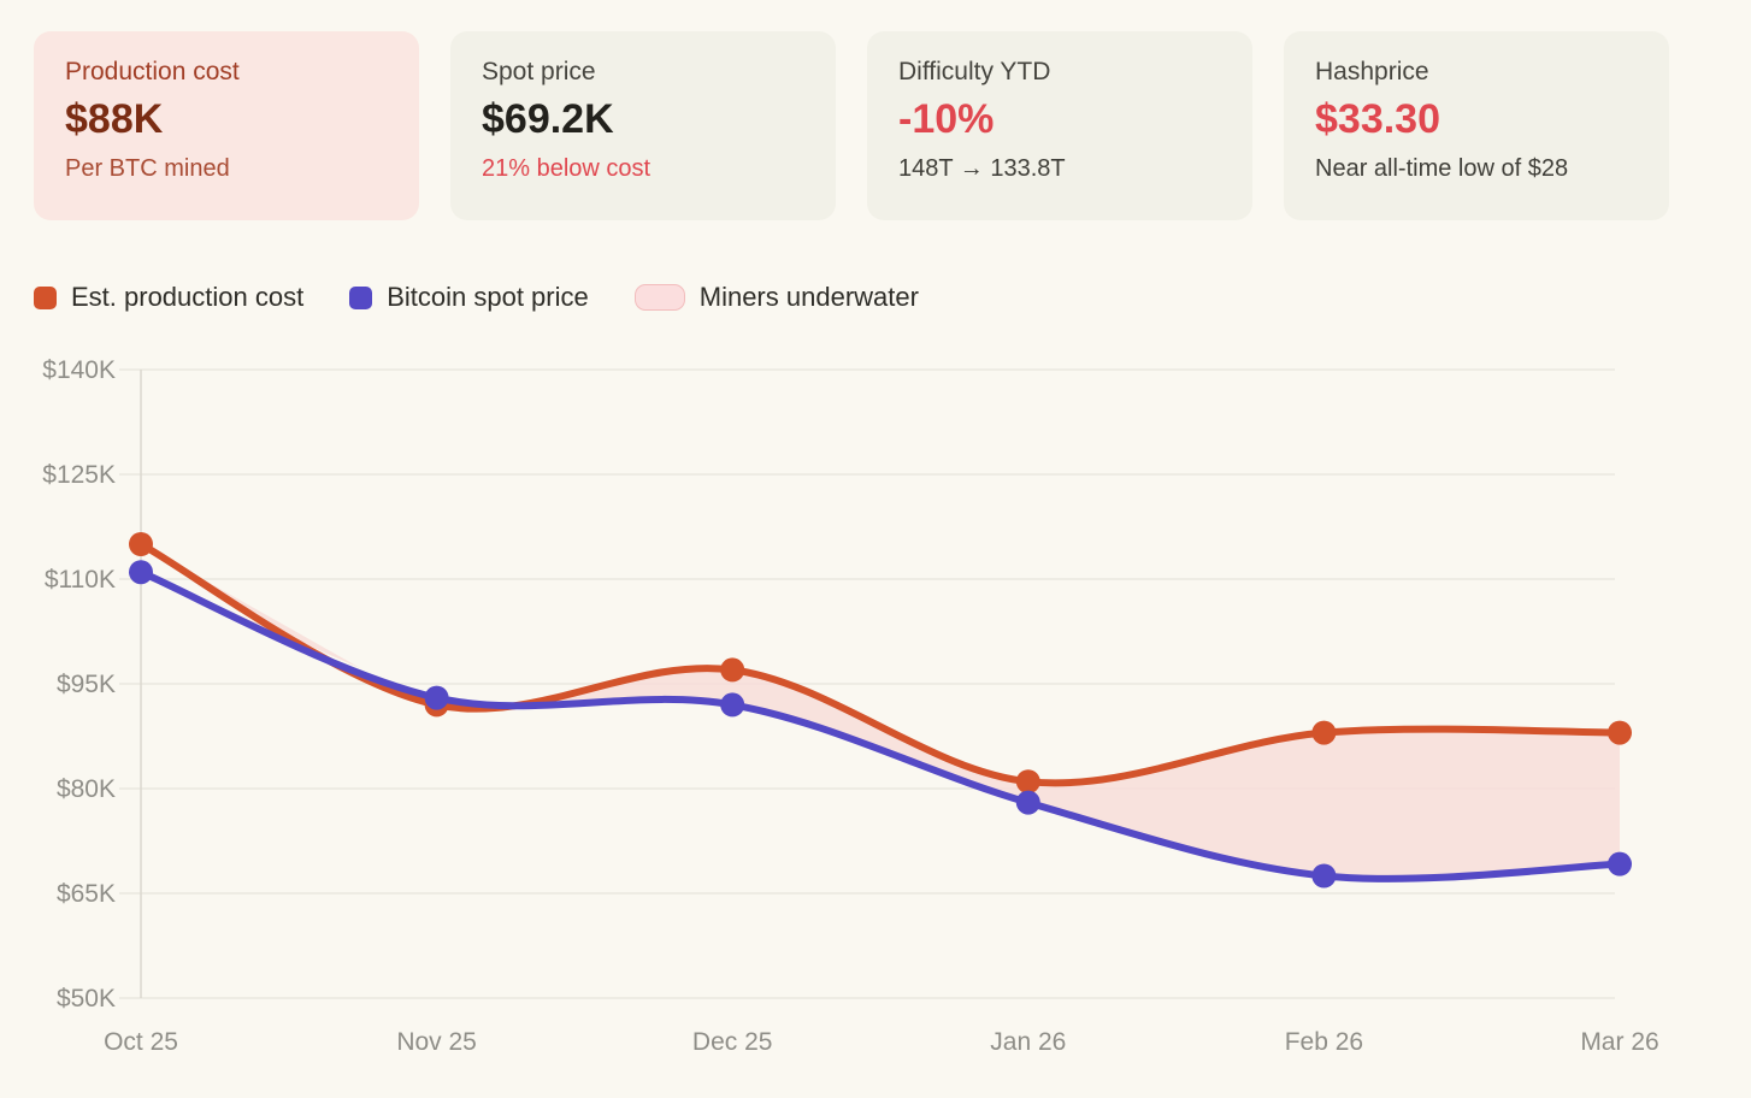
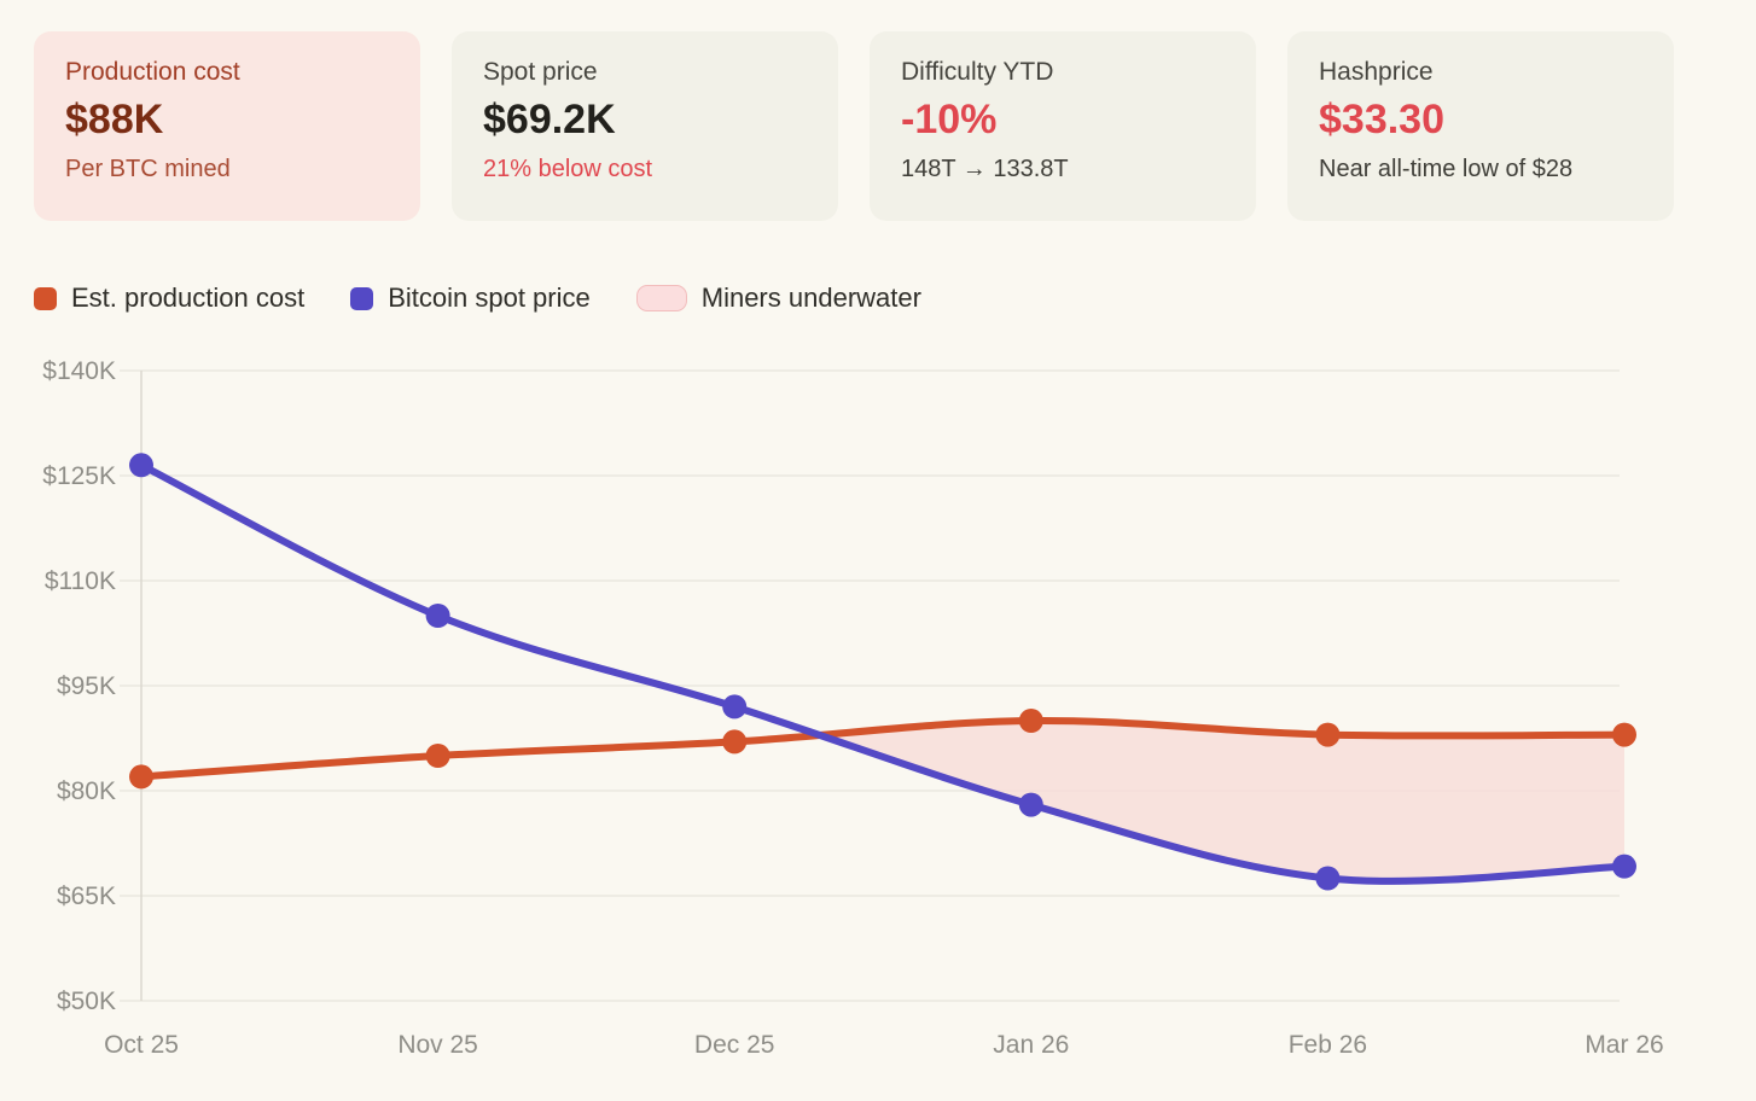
Est. production cost/Oct 25: $115K -> $82K
Bitcoin spot price/Oct 25: $111K -> $126K
Est. production cost/Nov 25: $92K -> $85K
Bitcoin spot price/Nov 25: $93K -> $105K
Est. production cost/Dec 25: $97K -> $87K
Est. production cost/Jan 26: $81K -> $90K
